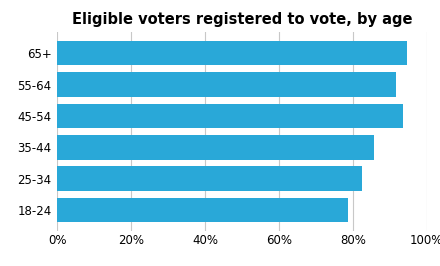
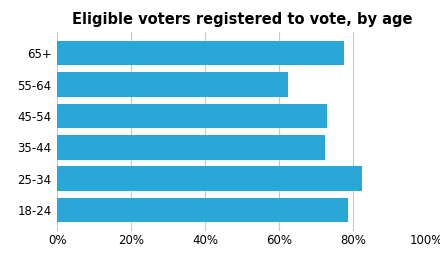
65+: 94.6% -> 77.5%
55-64: 91.6% -> 62.5%
45-54: 93.5% -> 73.0%
35-44: 85.6% -> 72.5%
